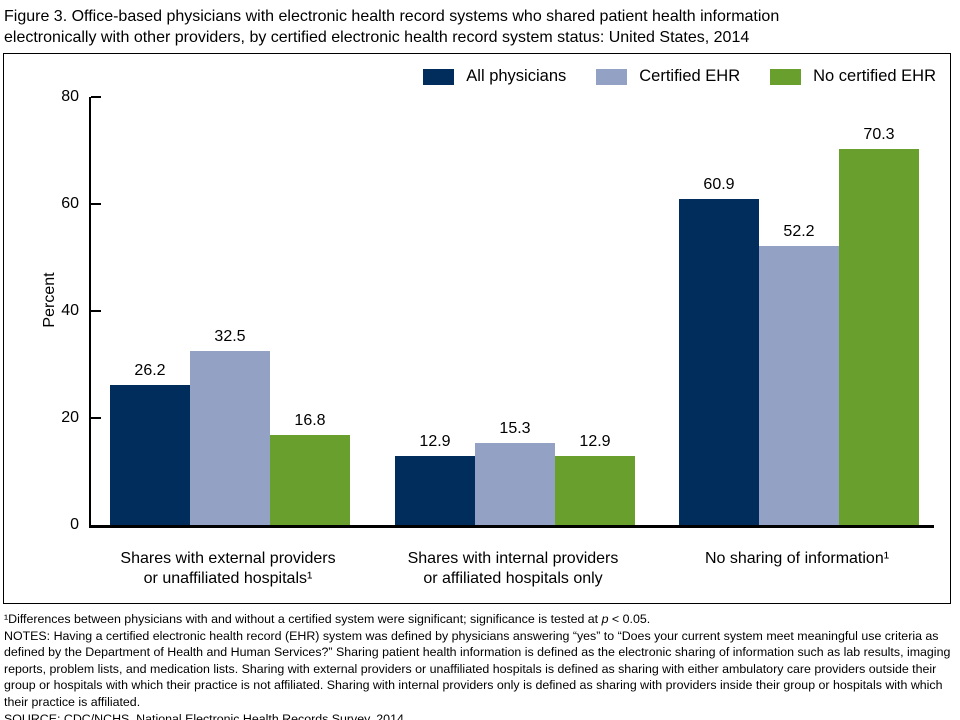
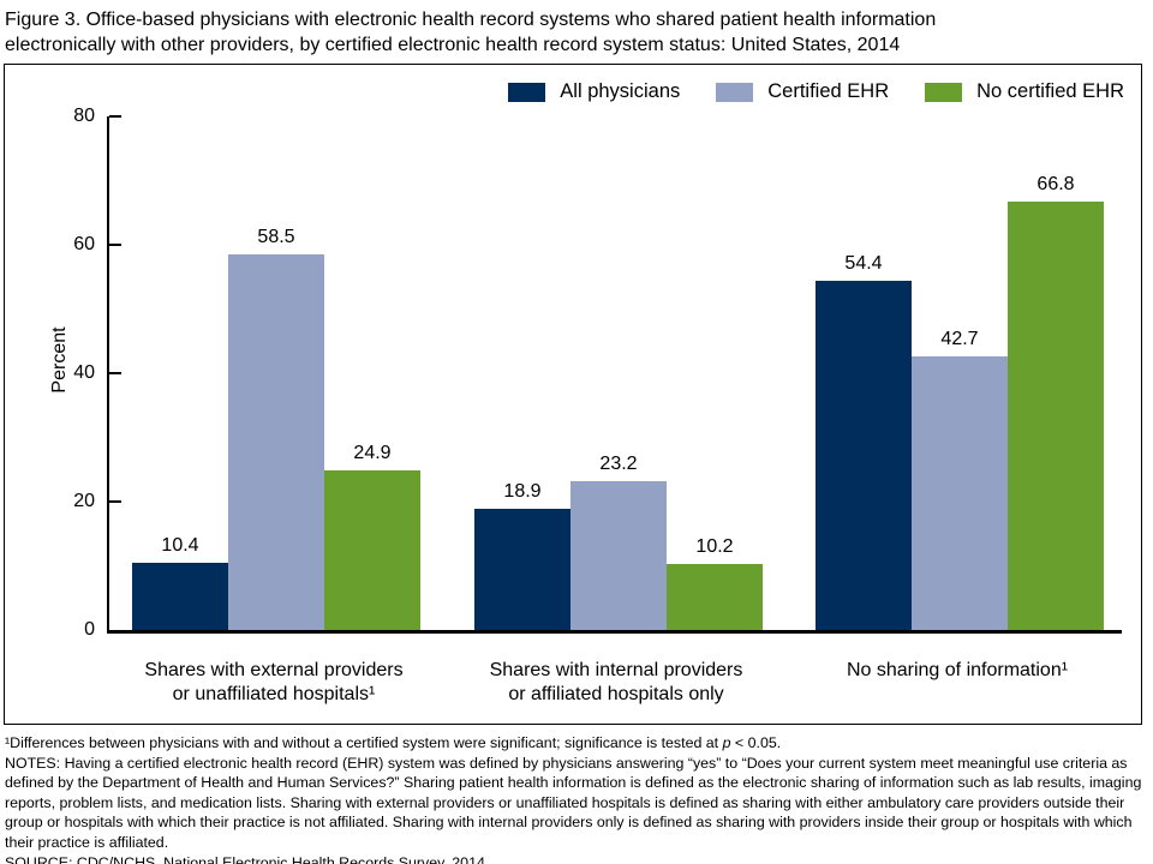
All physicians/Shares with external providers or unaffiliated hospitals¹: 26.2 -> 10.4
Certified EHR/Shares with external providers or unaffiliated hospitals¹: 32.5 -> 58.5
No certified EHR/Shares with external providers or unaffiliated hospitals¹: 16.8 -> 24.9
All physicians/Shares with internal providers or affiliated hospitals only: 12.9 -> 18.9
Certified EHR/Shares with internal providers or affiliated hospitals only: 15.3 -> 23.2
No certified EHR/Shares with internal providers or affiliated hospitals only: 12.9 -> 10.2
All physicians/No sharing of information¹: 60.9 -> 54.4
Certified EHR/No sharing of information¹: 52.2 -> 42.7
No certified EHR/No sharing of information¹: 70.3 -> 66.8
